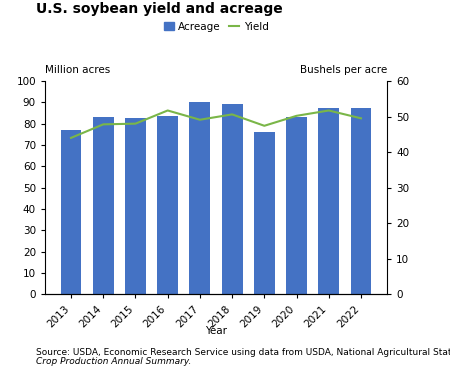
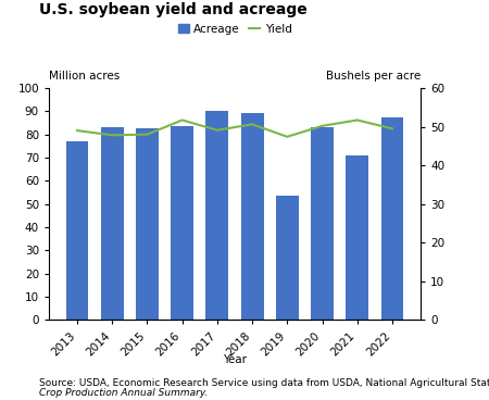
Yield/2013: 44.0 -> 49.0
Acreage/2019: 76.1 -> 53.5
Acreage/2021: 87.2 -> 71.0
